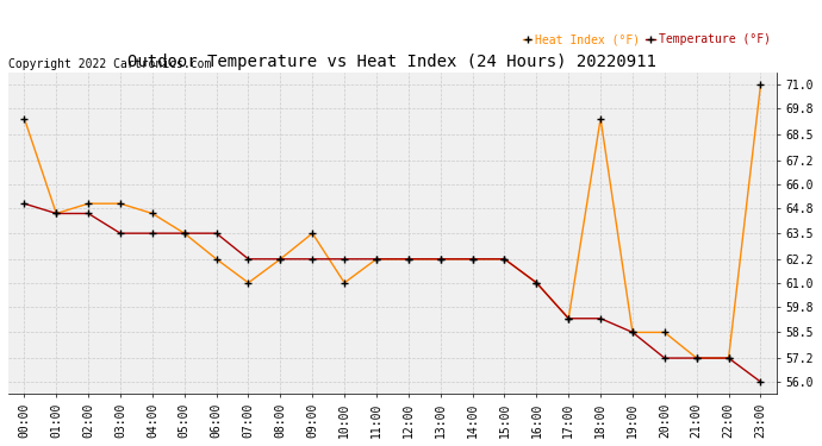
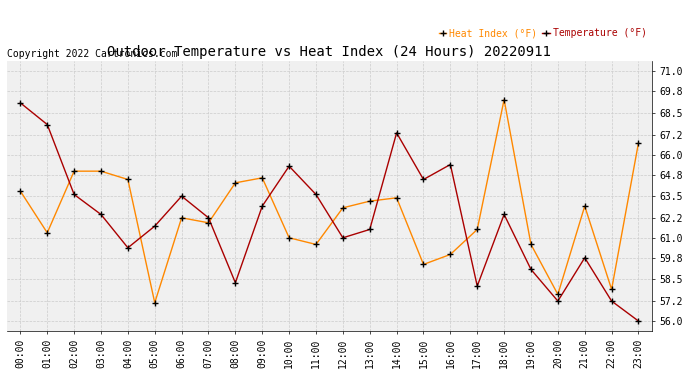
Temperature (°F)/00:00: 65.0 -> 69.1
Heat Index (°F)/00:00: 69.3 -> 63.8
Temperature (°F)/01:00: 64.5 -> 67.8
Heat Index (°F)/01:00: 64.5 -> 61.3
Temperature (°F)/02:00: 64.5 -> 63.6
Temperature (°F)/03:00: 63.5 -> 62.4
Temperature (°F)/04:00: 63.5 -> 60.4
Temperature (°F)/05:00: 63.5 -> 61.7
Heat Index (°F)/05:00: 63.5 -> 57.1
Heat Index (°F)/07:00: 61.0 -> 61.9
Temperature (°F)/08:00: 62.2 -> 58.3
Heat Index (°F)/08:00: 62.2 -> 64.3
Temperature (°F)/09:00: 62.2 -> 62.9
Heat Index (°F)/09:00: 63.5 -> 64.6
Temperature (°F)/10:00: 62.2 -> 65.3
Temperature (°F)/11:00: 62.2 -> 63.6
Heat Index (°F)/11:00: 62.2 -> 60.6
Temperature (°F)/12:00: 62.2 -> 61.0
Heat Index (°F)/12:00: 62.2 -> 62.8
Temperature (°F)/13:00: 62.2 -> 61.5
Heat Index (°F)/13:00: 62.2 -> 63.2
Temperature (°F)/14:00: 62.2 -> 67.3
Heat Index (°F)/14:00: 62.2 -> 63.4
Temperature (°F)/15:00: 62.2 -> 64.5
Heat Index (°F)/15:00: 62.2 -> 59.4
Temperature (°F)/16:00: 61.0 -> 65.4
Heat Index (°F)/16:00: 61.0 -> 60.0
Temperature (°F)/17:00: 59.2 -> 58.1
Heat Index (°F)/17:00: 59.2 -> 61.5
Temperature (°F)/18:00: 59.2 -> 62.4
Temperature (°F)/19:00: 58.5 -> 59.1
Heat Index (°F)/19:00: 58.5 -> 60.6
Heat Index (°F)/20:00: 58.5 -> 57.6
Temperature (°F)/21:00: 57.2 -> 59.8
Heat Index (°F)/21:00: 57.2 -> 62.9
Heat Index (°F)/22:00: 57.2 -> 57.9
Heat Index (°F)/23:00: 71.0 -> 66.7
